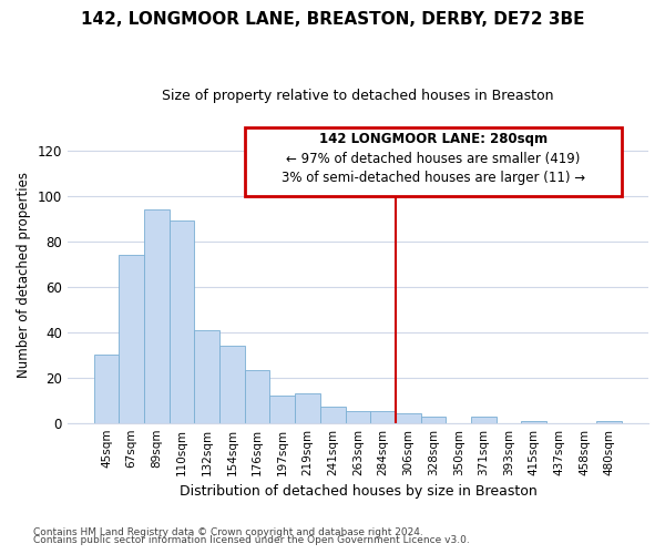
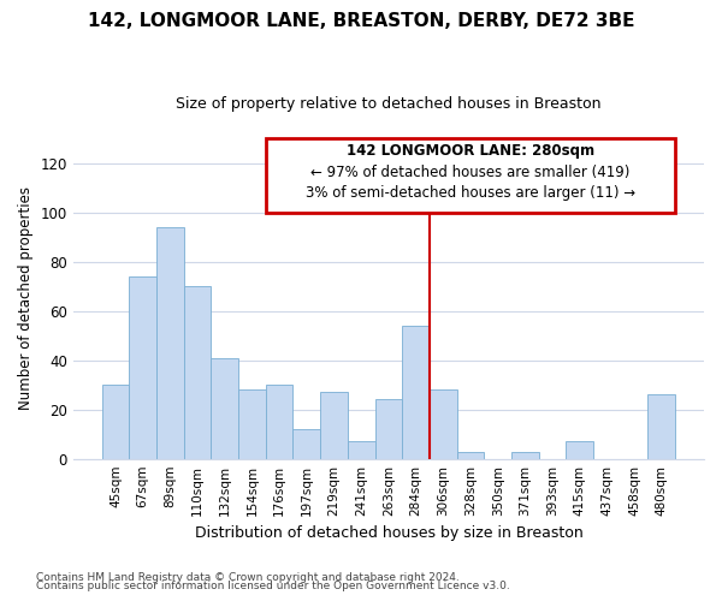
110sqm: 89 -> 70
154sqm: 34 -> 28
176sqm: 23 -> 30
219sqm: 13 -> 27
263sqm: 5 -> 24
284sqm: 5 -> 54
306sqm: 4 -> 28
415sqm: 1 -> 7
480sqm: 1 -> 26
